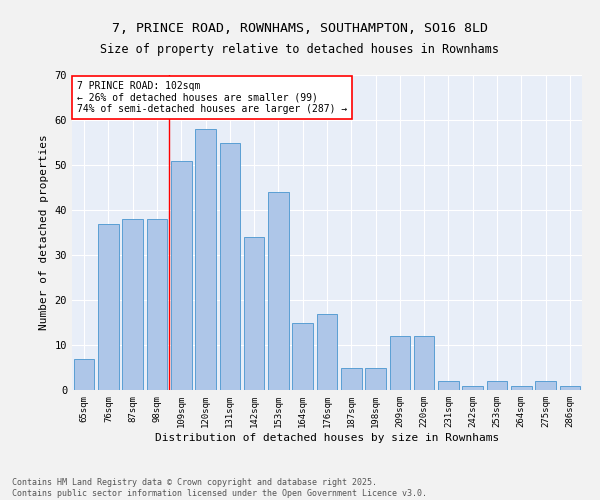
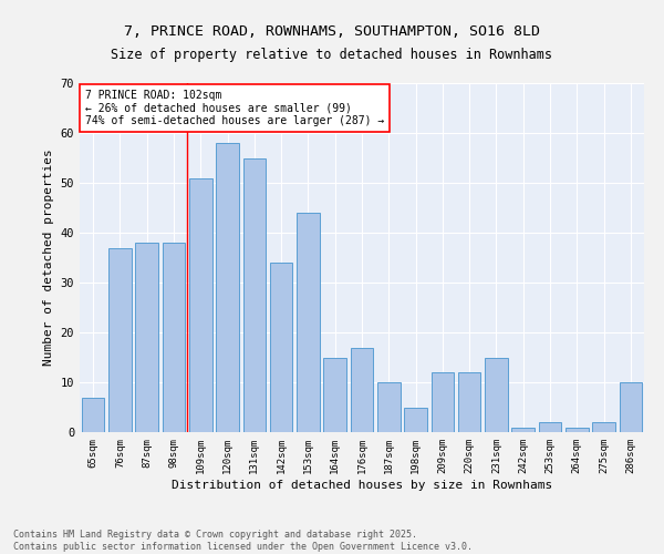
187sqm: 5 -> 10
231sqm: 2 -> 15
286sqm: 1 -> 10
